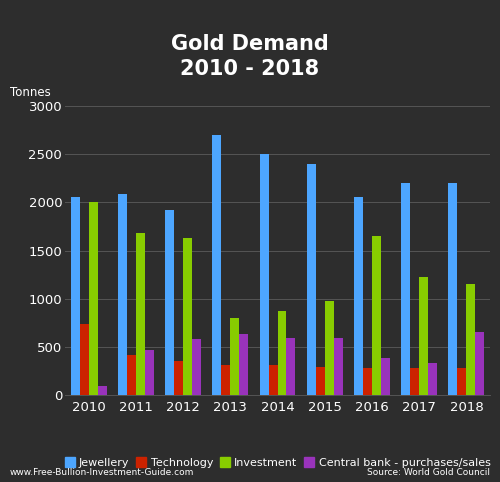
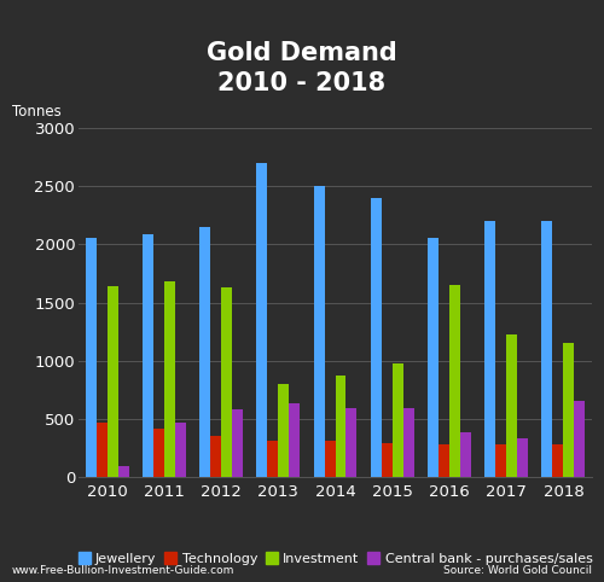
Technology/2010: 740 -> 460
Investment/2010: 2000 -> 1640
Jewellery/2012: 1920 -> 2150
